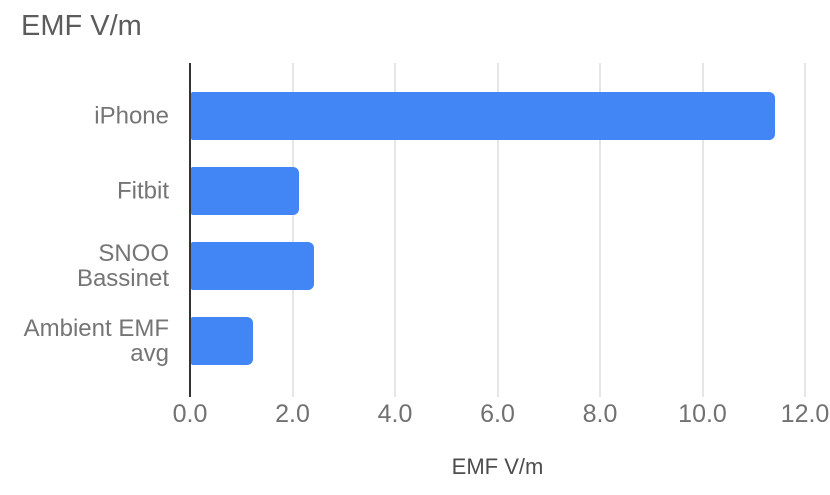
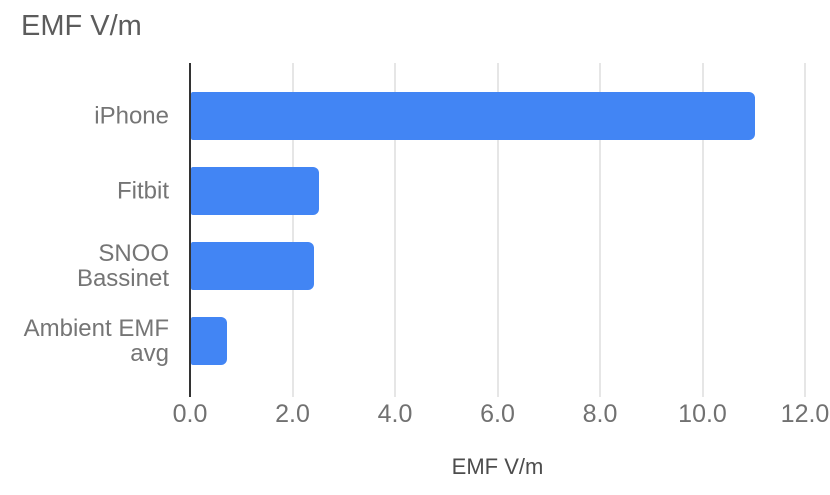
iPhone: 11.4 -> 11.0
Fitbit: 2.1 -> 2.5
Ambient EMF avg: 1.2 -> 0.7
